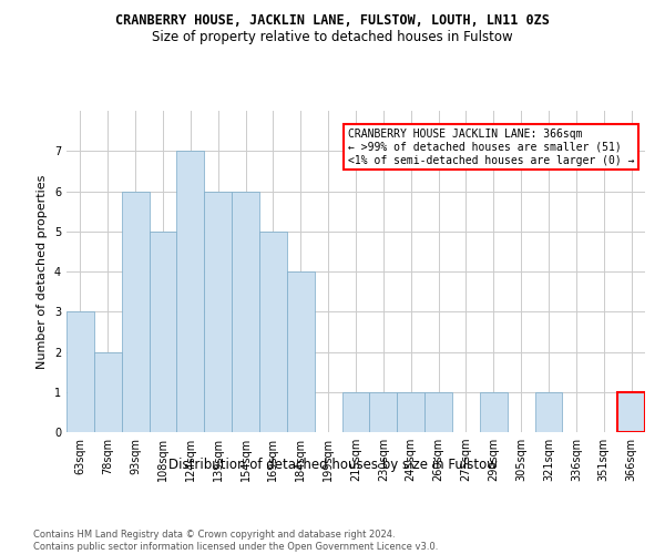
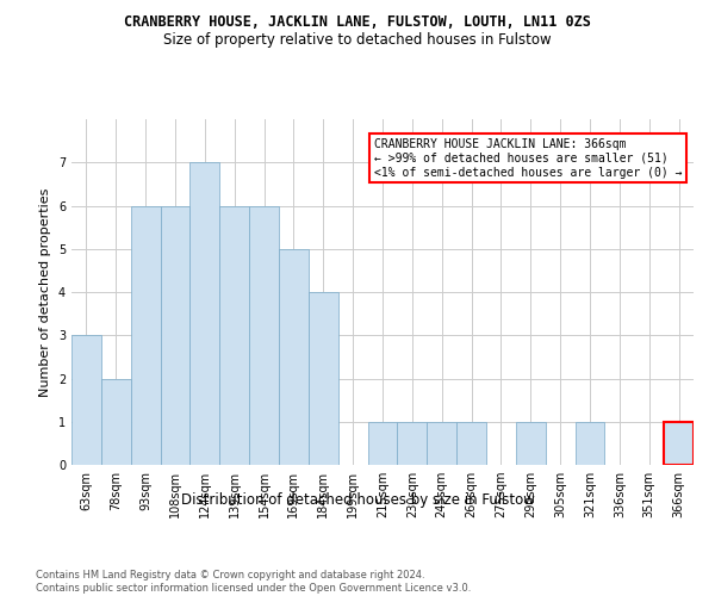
108sqm: 5 -> 6
